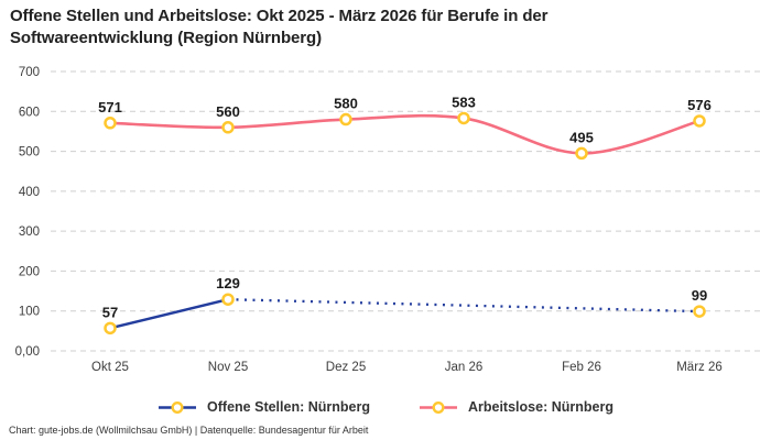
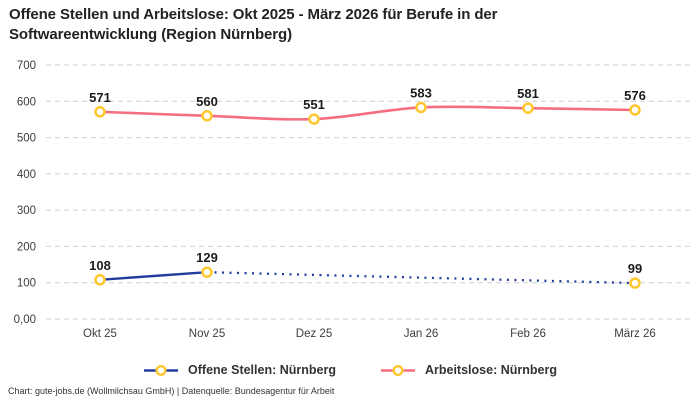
Offene Stellen: Nürnberg/Okt 25: 57 -> 108
Arbeitslose: Nürnberg/Dez 25: 580 -> 551
Arbeitslose: Nürnberg/Feb 26: 495 -> 581
